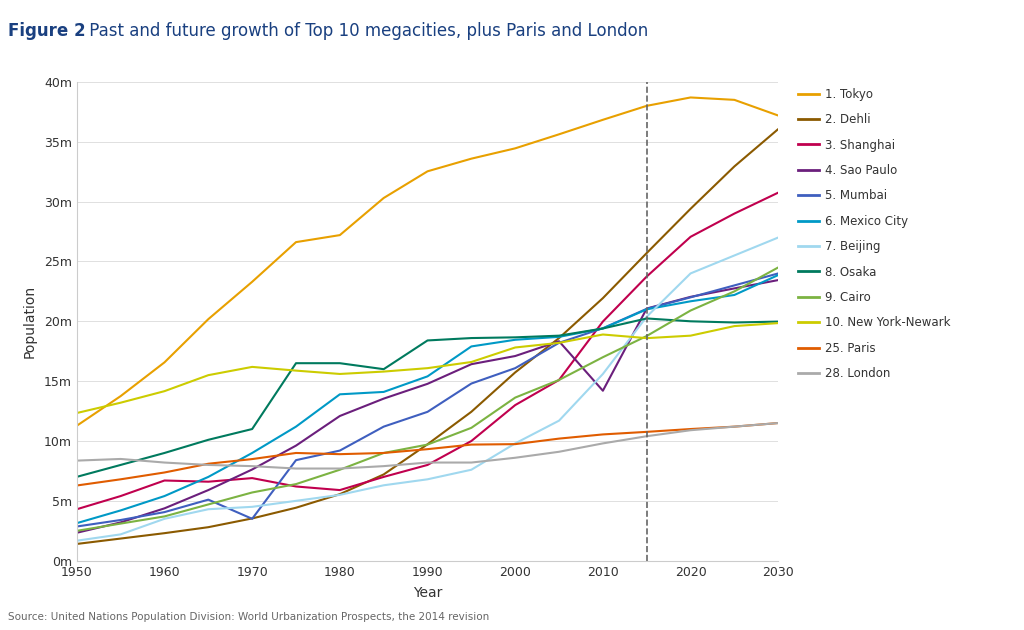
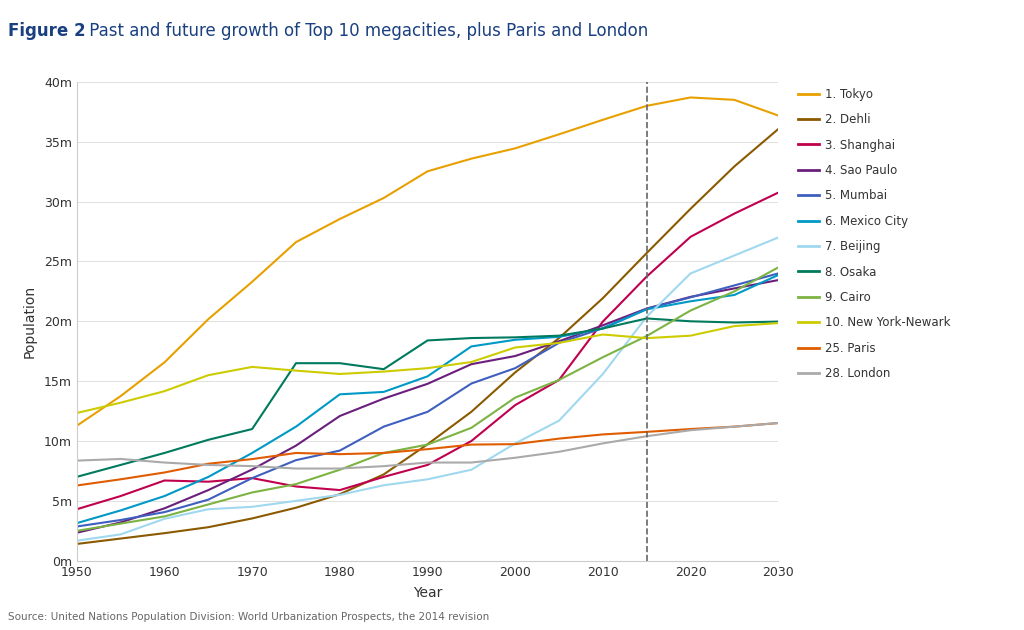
5. Mumbai/1970: 3.5m -> 6.9m
1. Tokyo/1980: 27.2m -> 28.5m
4. Sao Paulo/2010: 14.2m -> 19.7m
